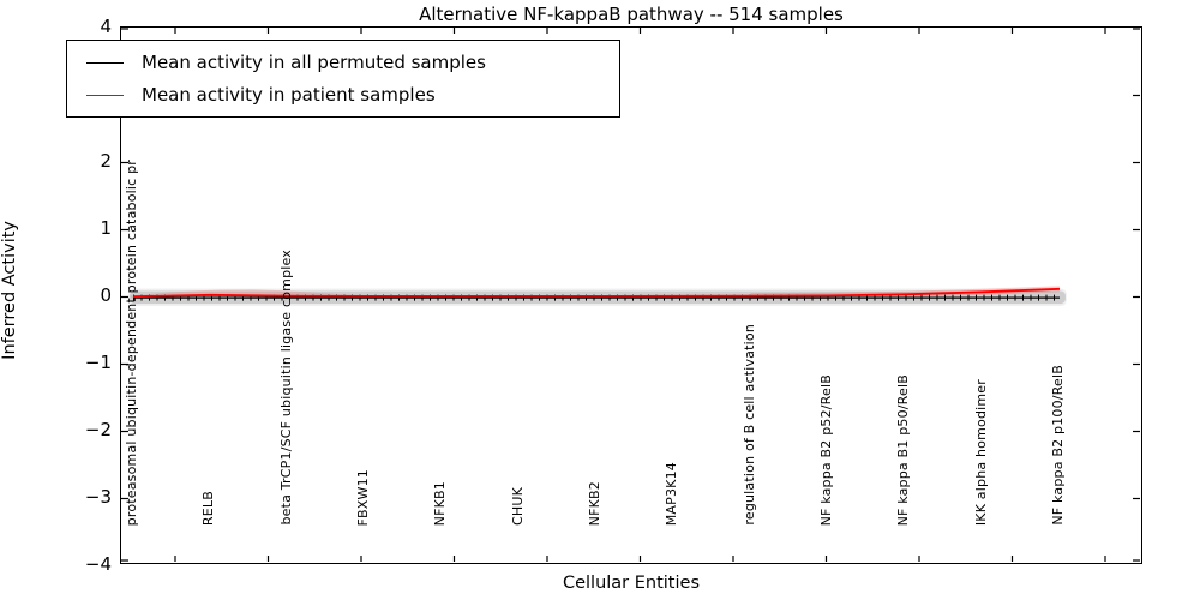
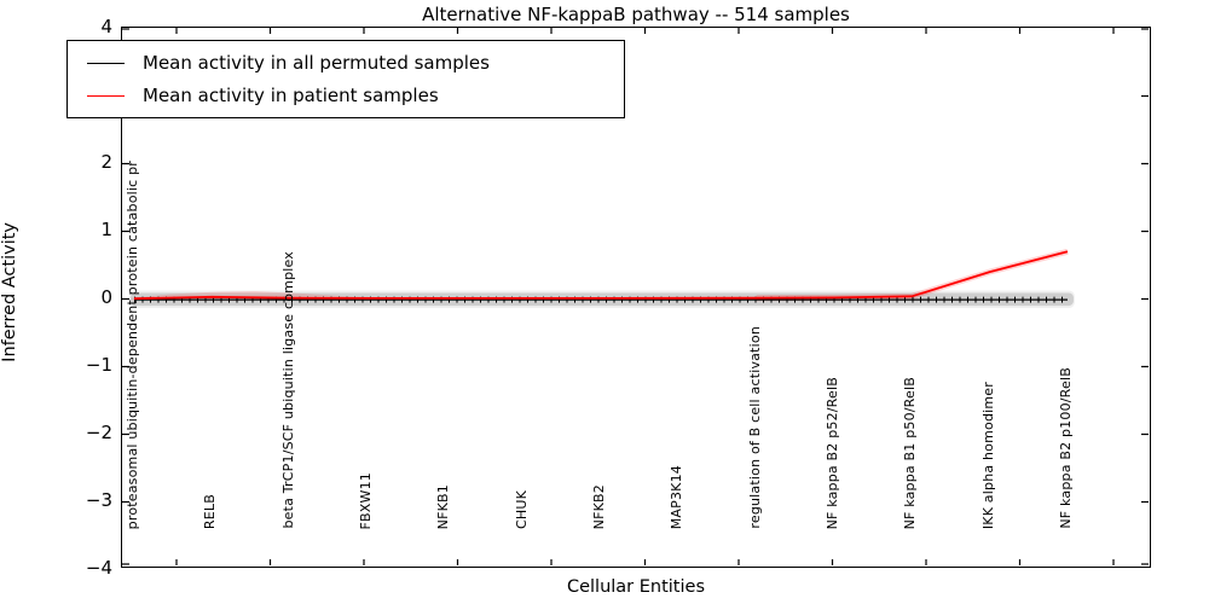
Mean activity in patient samples/IKK alpha homodimer: 0.1 -> 0.4
Mean activity in patient samples/NF kappa B2 p100/RelB: 0.1 -> 0.7
